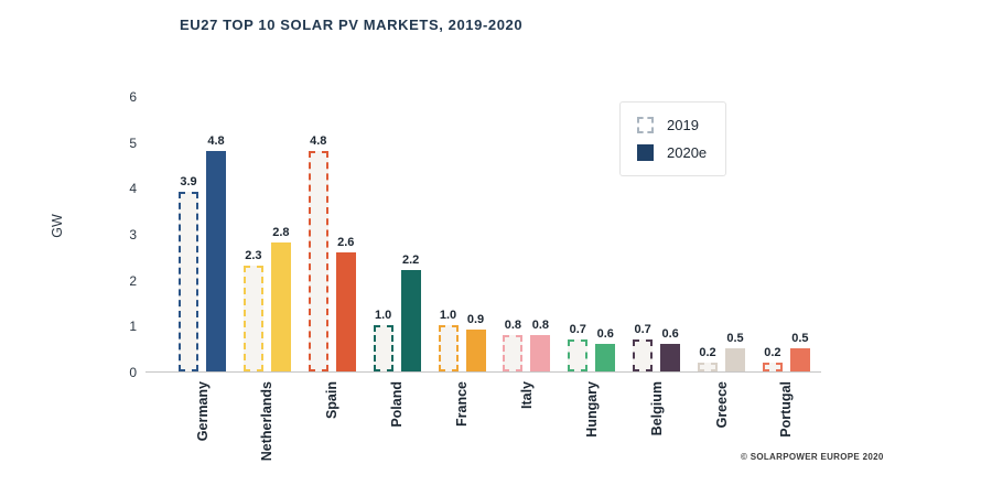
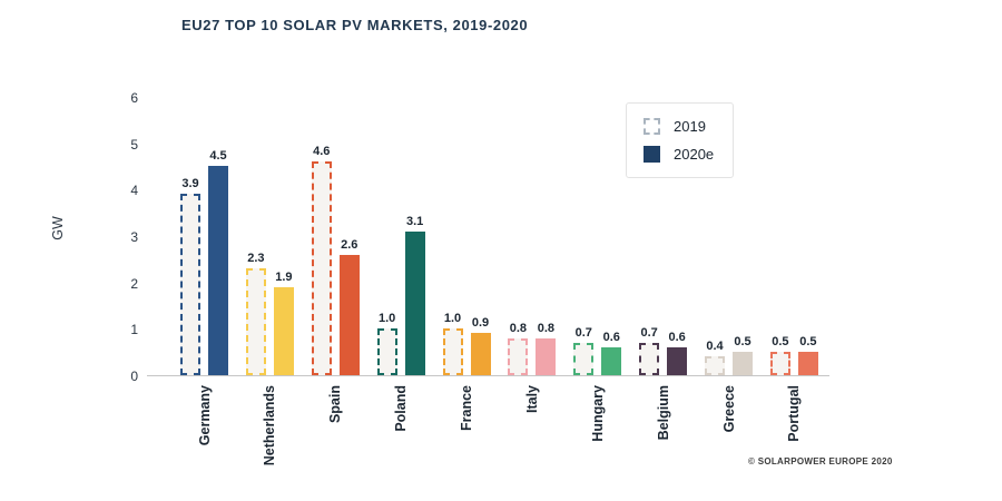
2020e/Germany: 4.8 -> 4.5
2020e/Netherlands: 2.8 -> 1.9
2019/Spain: 4.8 -> 4.6
2020e/Poland: 2.2 -> 3.1
2019/Greece: 0.2 -> 0.4
2019/Portugal: 0.2 -> 0.5
